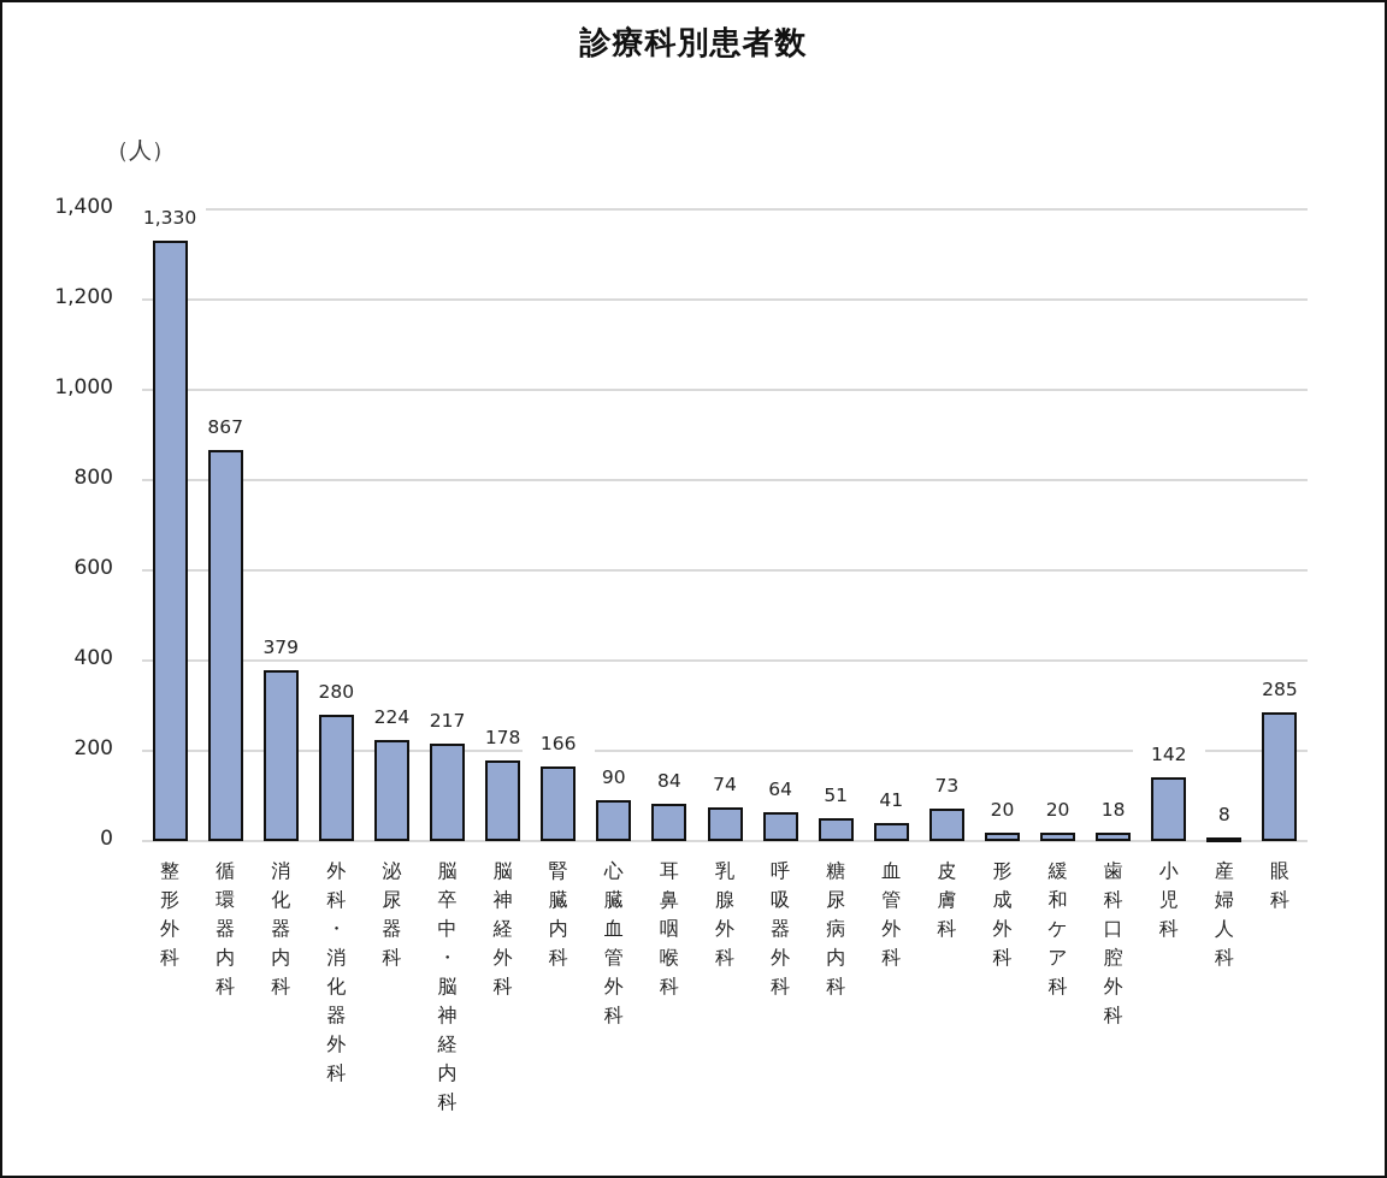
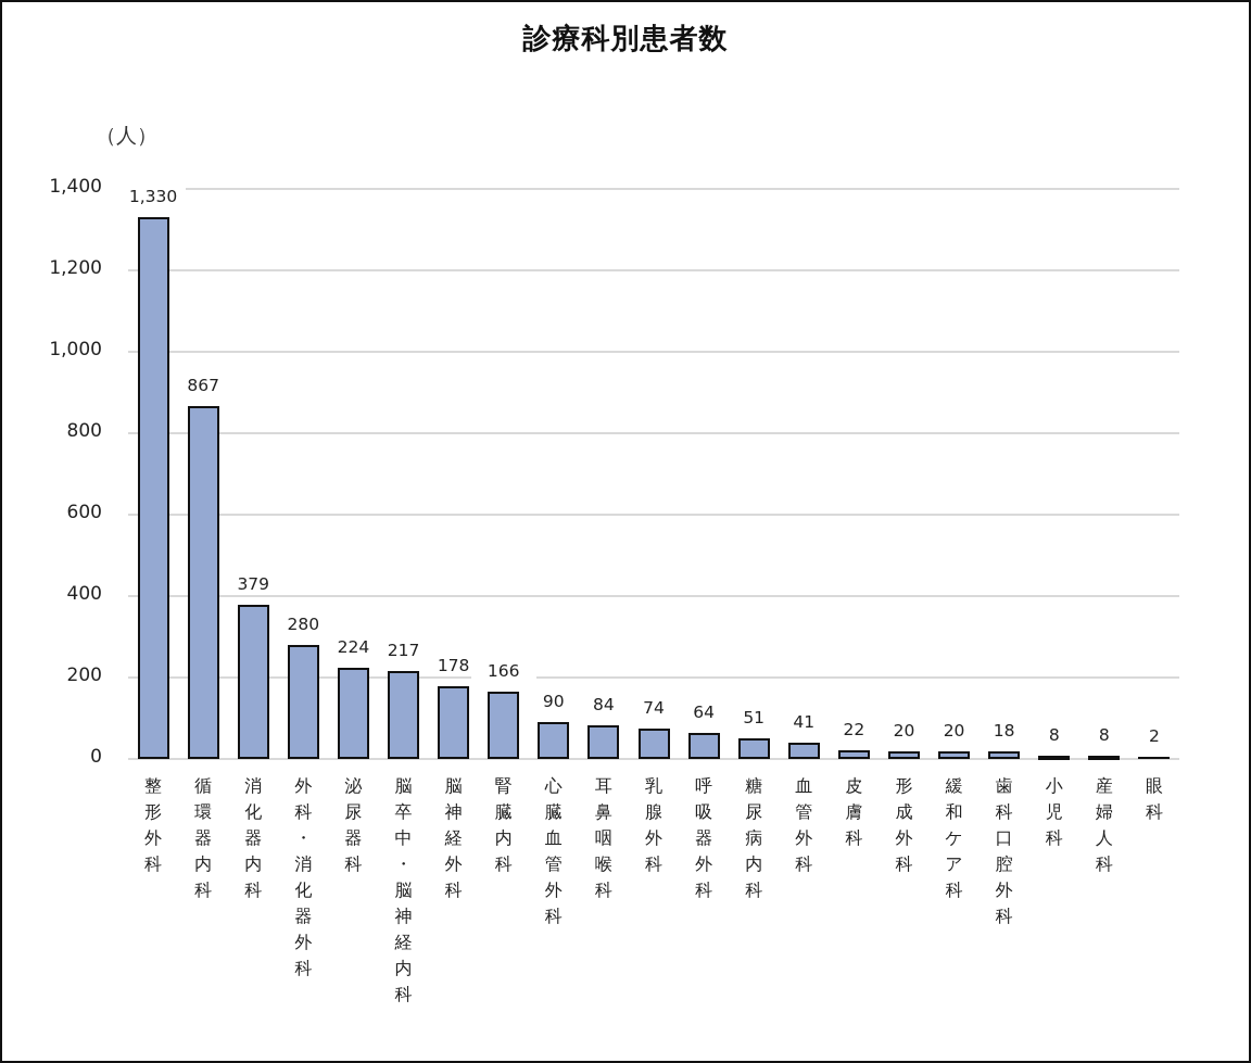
皮膚科: 73 -> 22
小児科: 142 -> 8
眼科: 285 -> 2
